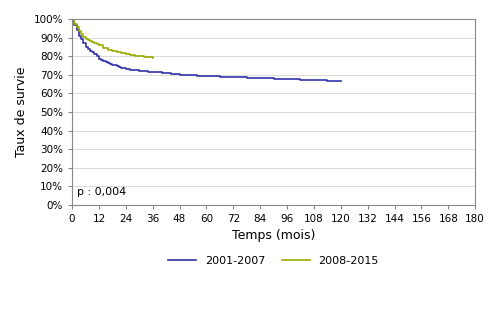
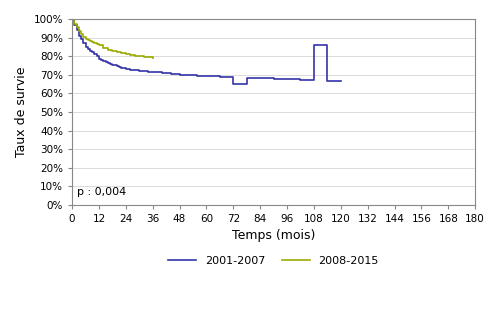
2001-2007/72: 69% -> 65%
2001-2007/108: 67% -> 86%
